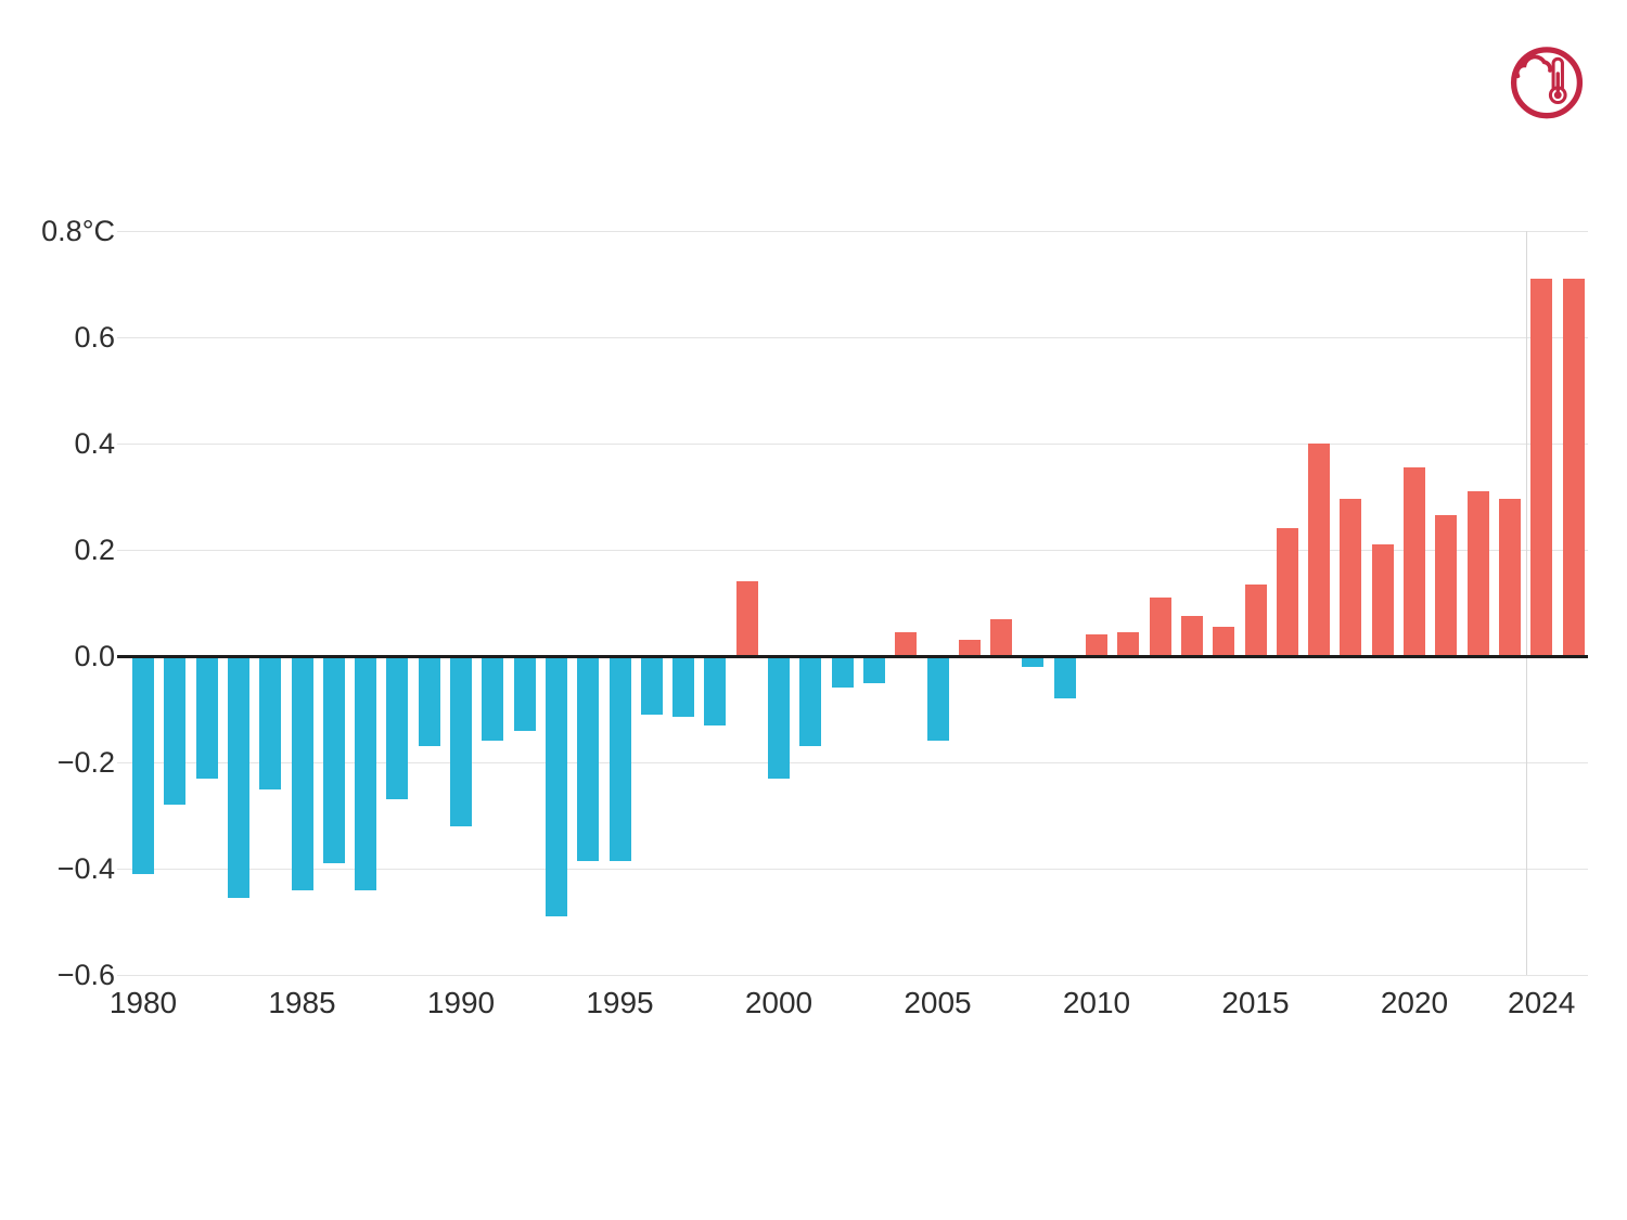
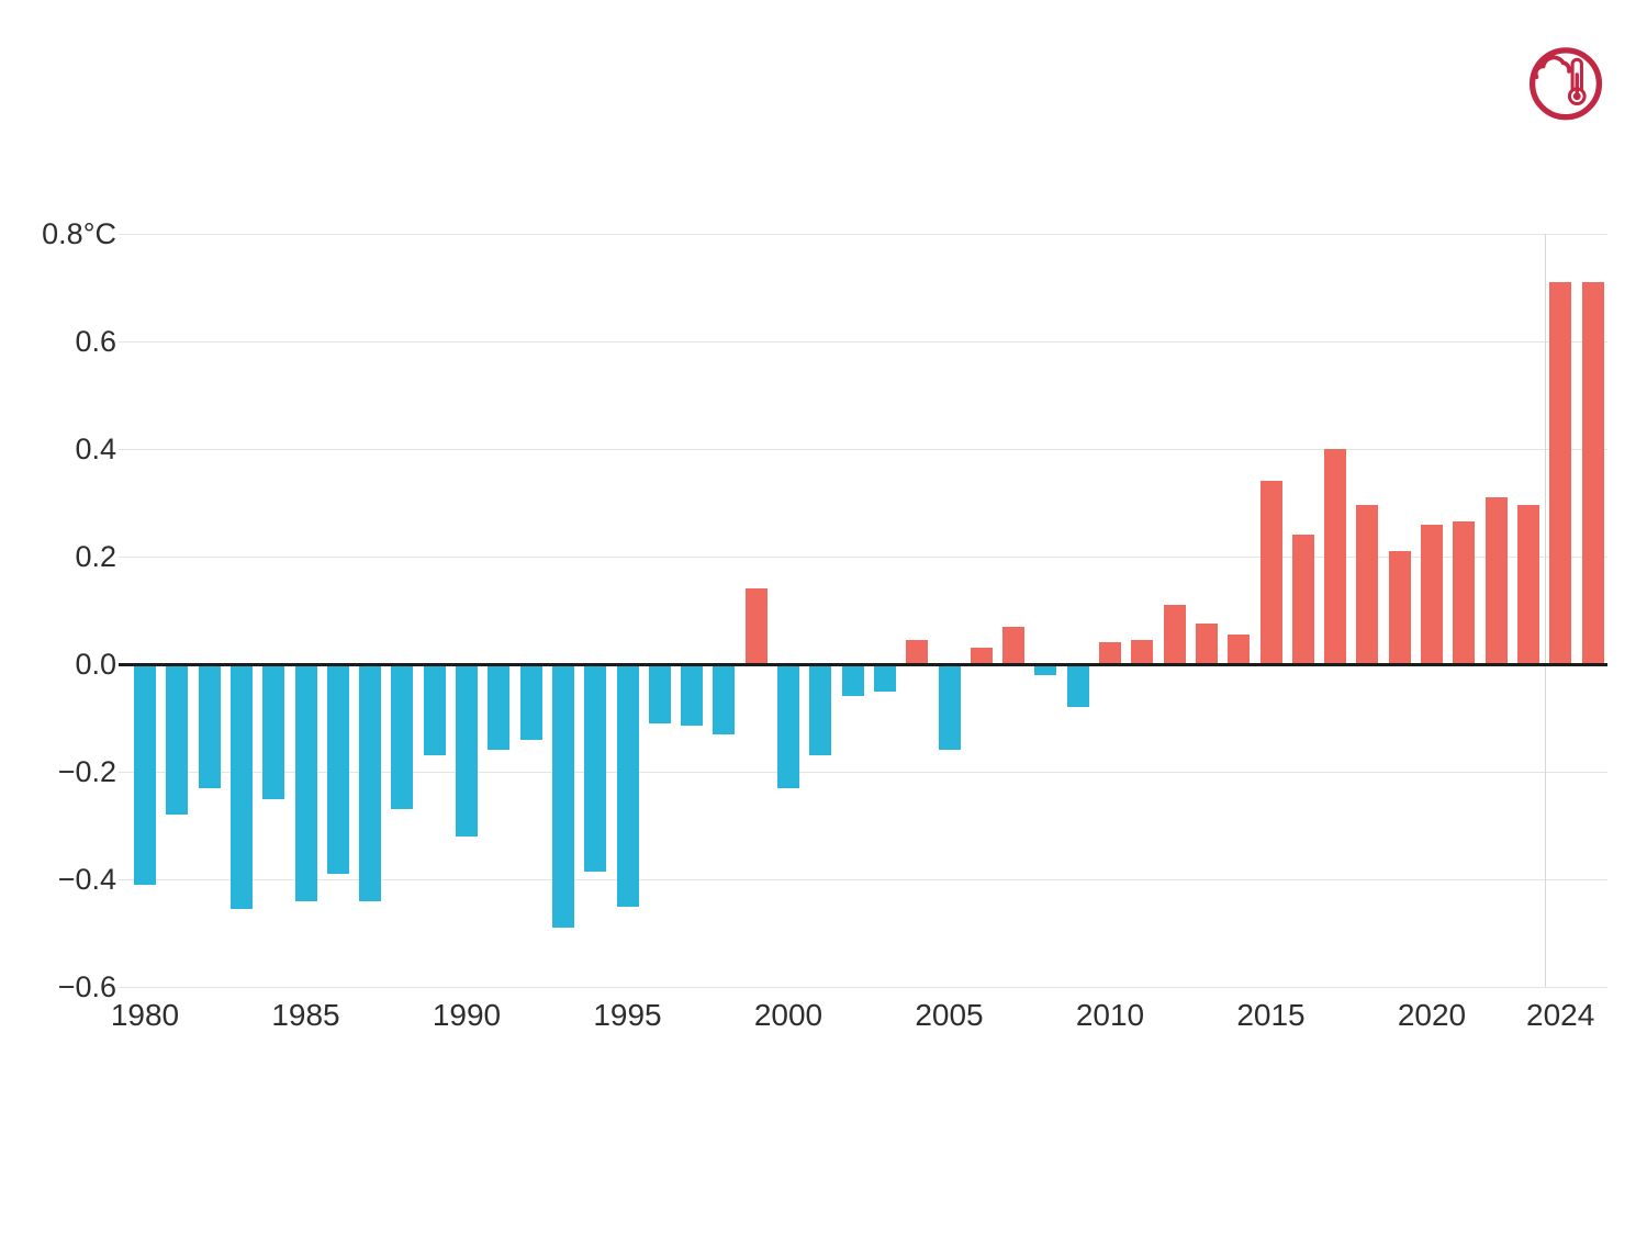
1995: -0.39 -> -0.45
2015: 0.14 -> 0.34
2020: 0.35 -> 0.26
